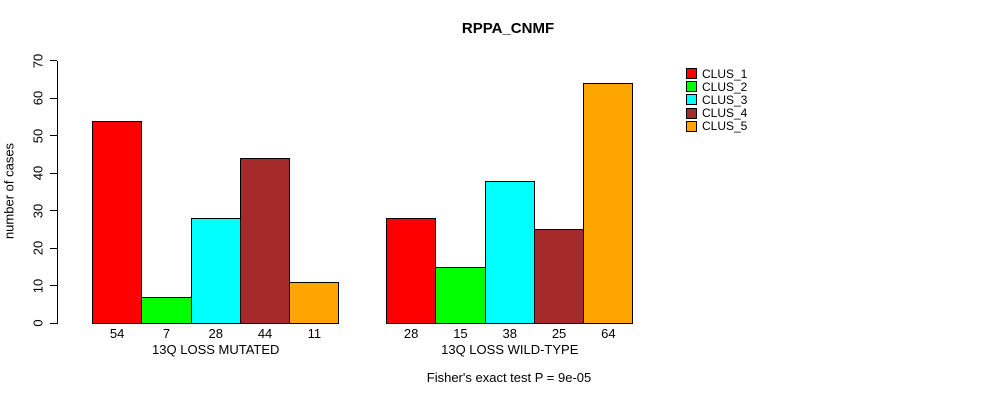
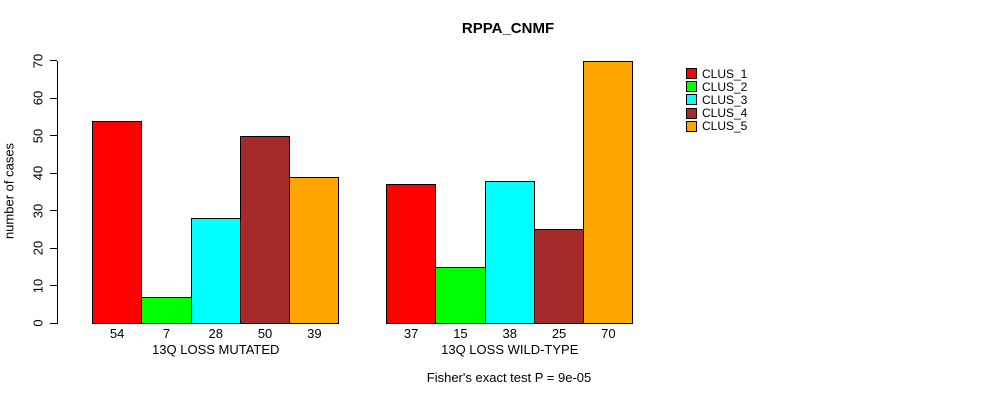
CLUS_4/13Q LOSS MUTATED: 44 -> 50
CLUS_5/13Q LOSS MUTATED: 11 -> 39
CLUS_1/13Q LOSS WILD-TYPE: 28 -> 37
CLUS_5/13Q LOSS WILD-TYPE: 64 -> 70
